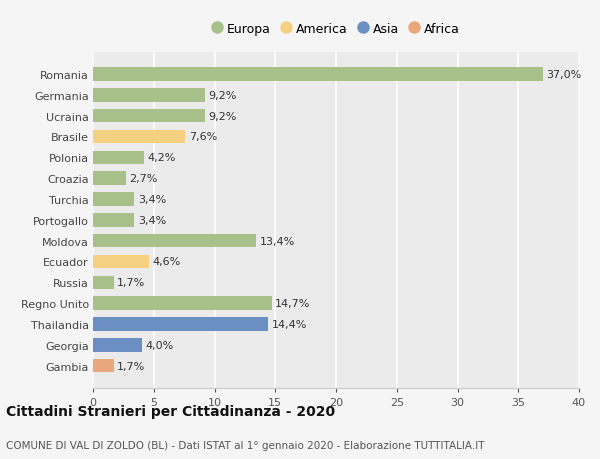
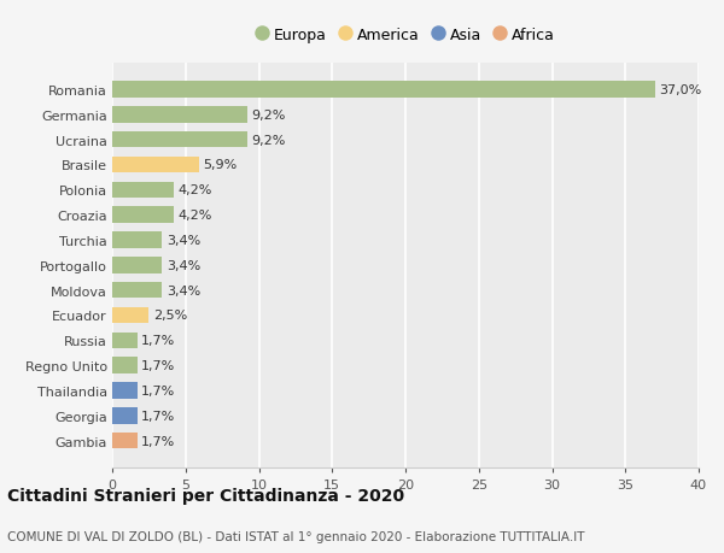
Brasile: 7,6% -> 5,9%
Croazia: 2,7% -> 4,2%
Moldova: 13,4% -> 3,4%
Ecuador: 4,6% -> 2,5%
Regno Unito: 14,7% -> 1,7%
Thailandia: 14,4% -> 1,7%
Georgia: 4,0% -> 1,7%
